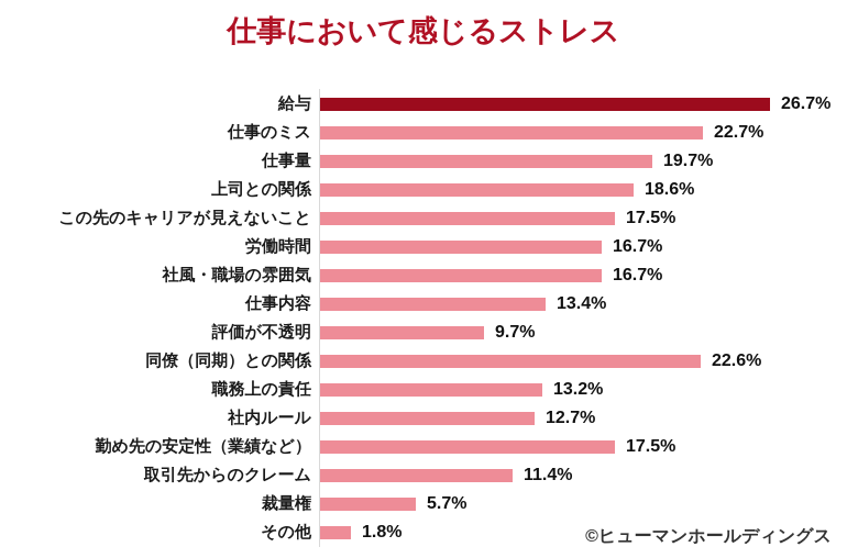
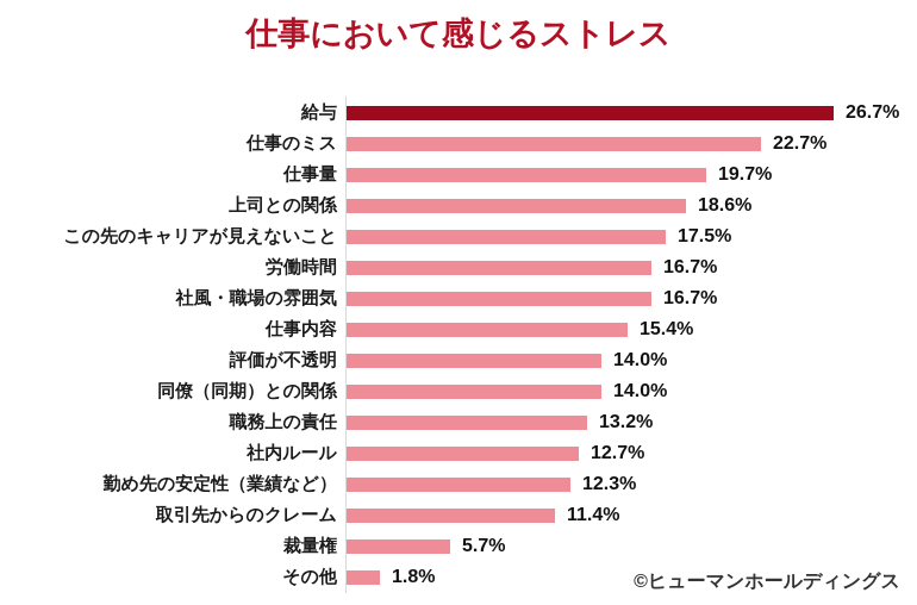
仕事内容: 13.4% -> 15.4%
評価が不透明: 9.7% -> 14.0%
同僚（同期）との関係: 22.6% -> 14.0%
勤め先の安定性（業績など）: 17.5% -> 12.3%
